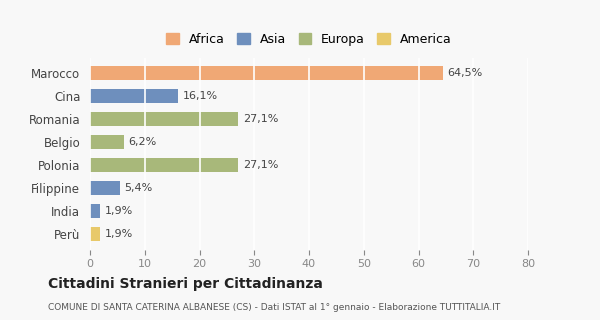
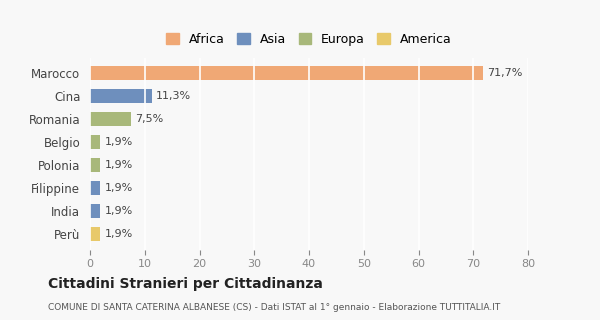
Marocco: 64,5% -> 71,7%
Cina: 16,1% -> 11,3%
Romania: 27,1% -> 7,5%
Belgio: 6,2% -> 1,9%
Polonia: 27,1% -> 1,9%
Filippine: 5,4% -> 1,9%
